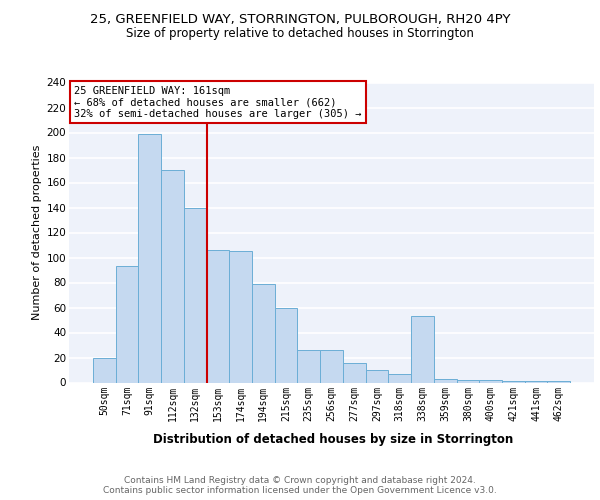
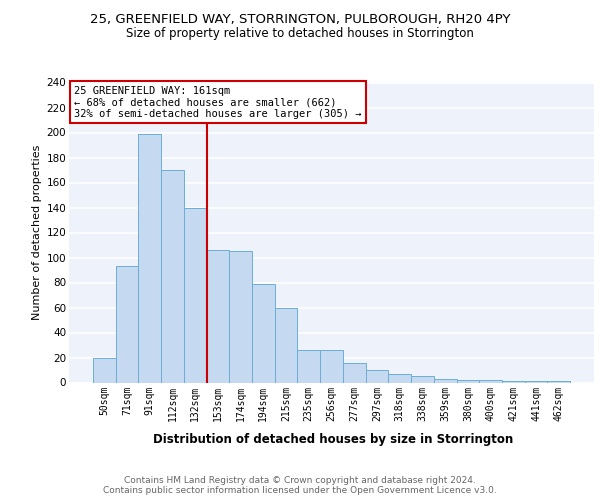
338sqm: 53 -> 5
